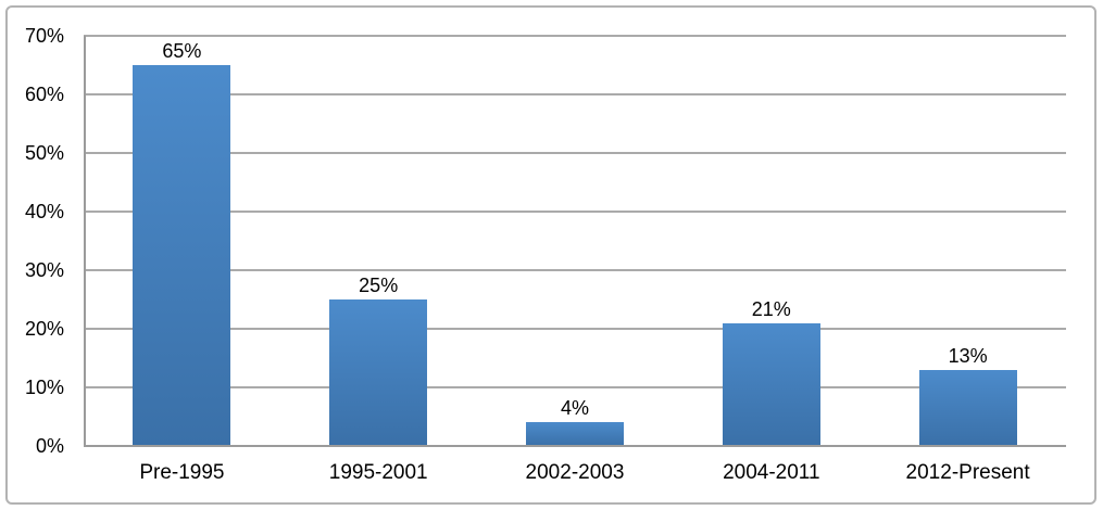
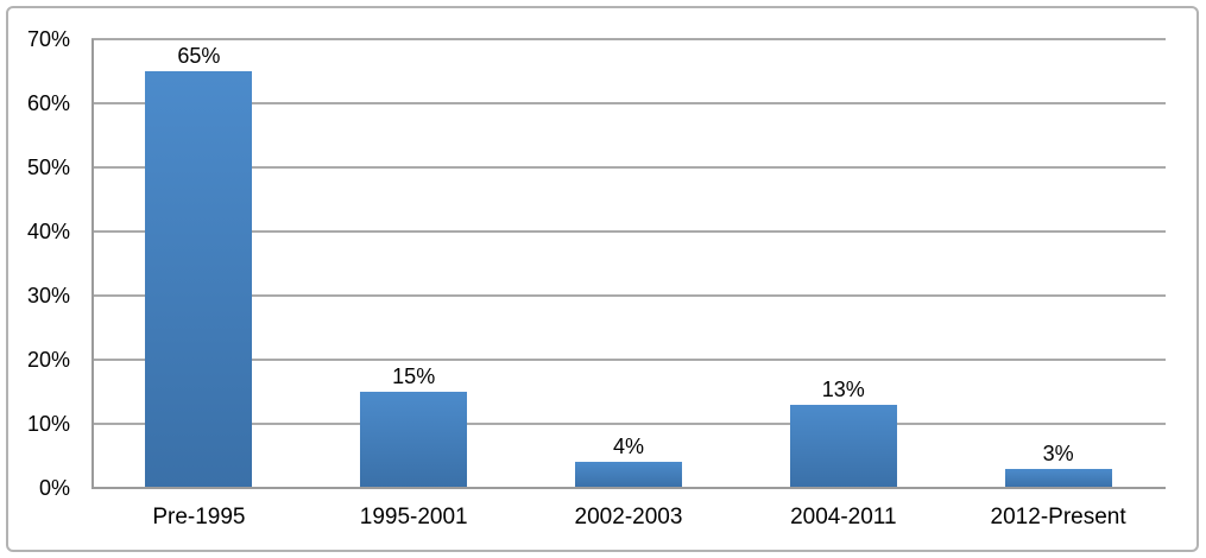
1995-2001: 25% -> 15%
2004-2011: 21% -> 13%
2012-Present: 13% -> 3%
